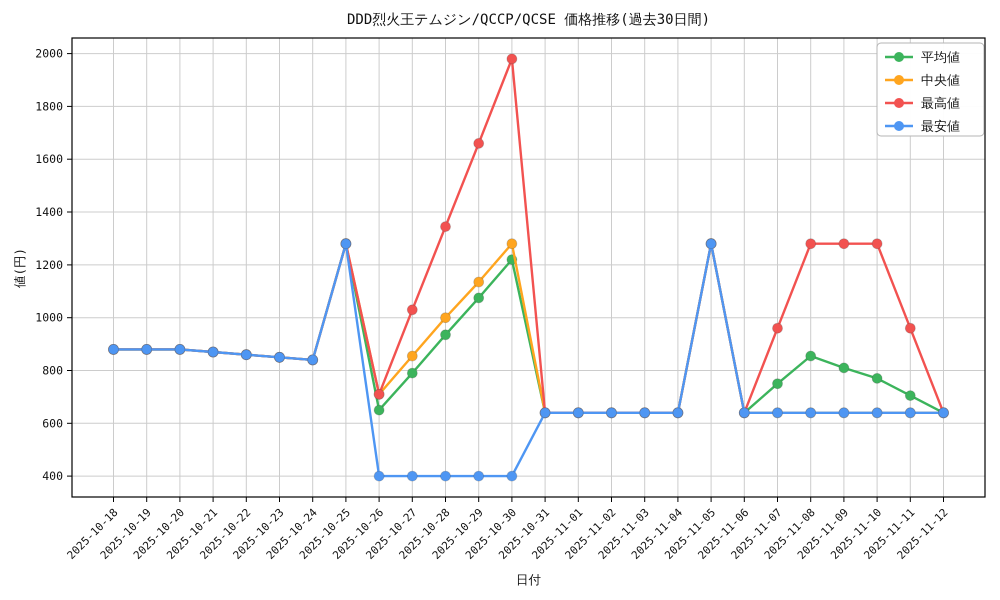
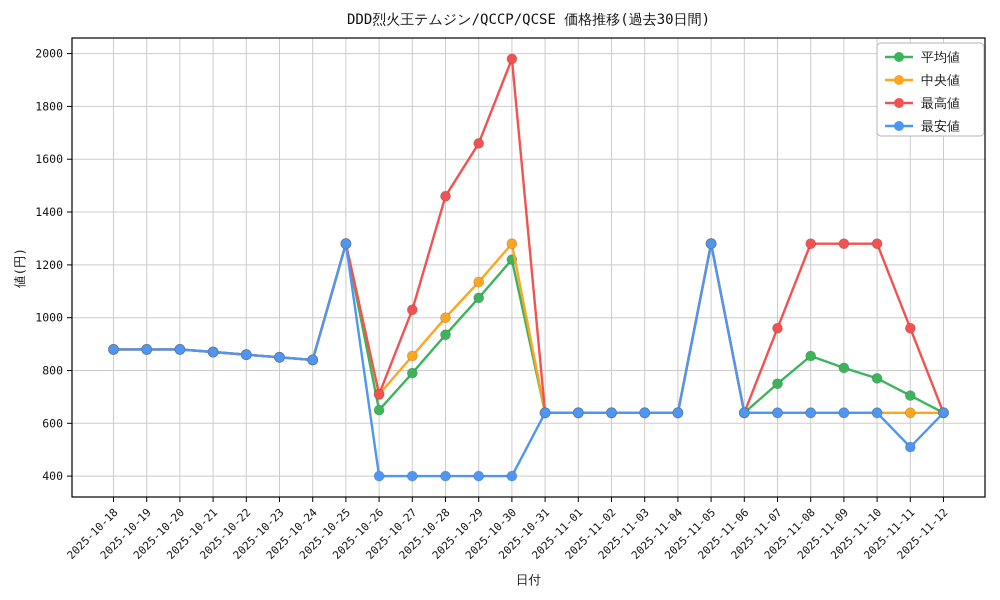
最高値/2025-10-28: 1340 -> 1460
最安値/2025-11-11: 640 -> 510
